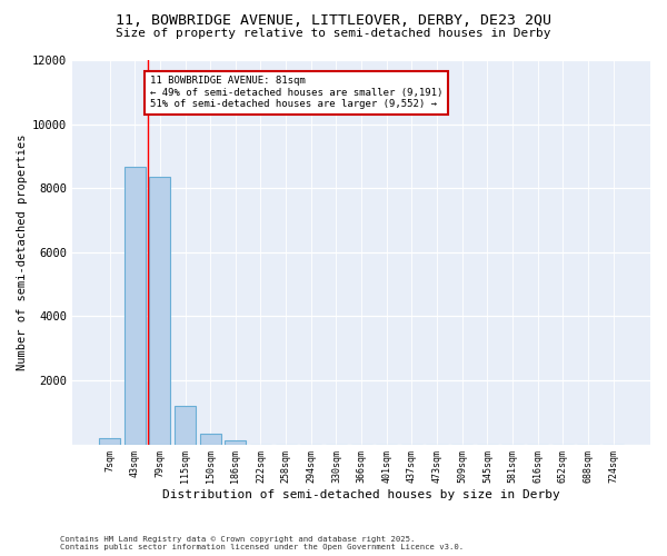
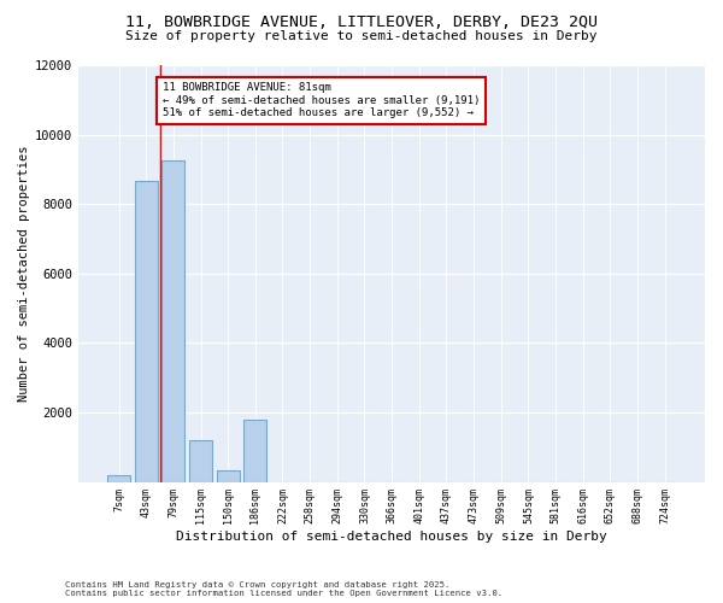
79sqm: 8350 -> 9250
186sqm: 120 -> 1800
